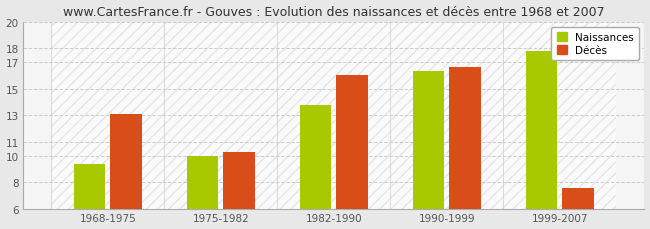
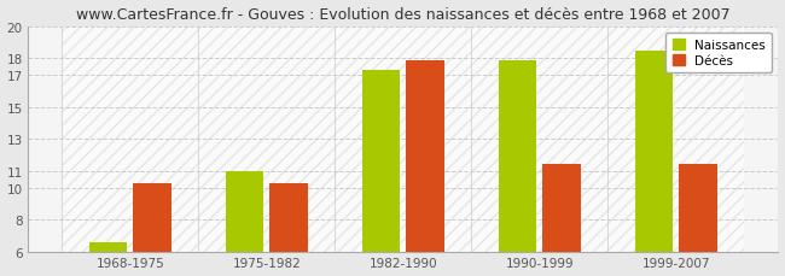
Naissances/1968-1975: 9.4 -> 6.6
Décès/1968-1975: 13.1 -> 10.3
Naissances/1975-1982: 10.0 -> 11.0
Naissances/1982-1990: 13.8 -> 17.3
Décès/1982-1990: 16.0 -> 17.9
Naissances/1990-1999: 16.3 -> 17.9
Décès/1990-1999: 16.6 -> 11.5
Naissances/1999-2007: 17.8 -> 18.5
Décès/1999-2007: 7.6 -> 11.5
